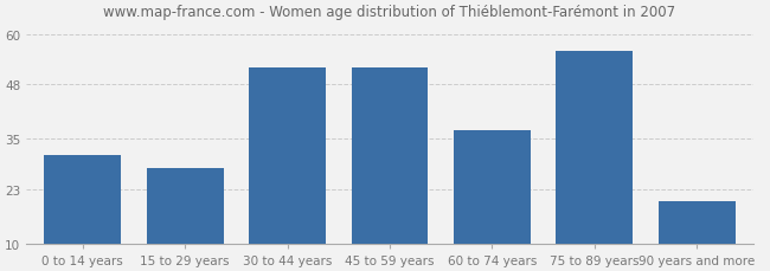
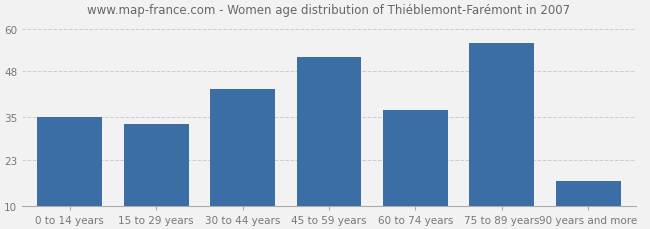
0 to 14 years: 31 -> 35
15 to 29 years: 28 -> 33
30 to 44 years: 52 -> 43
90 years and more: 20 -> 17
